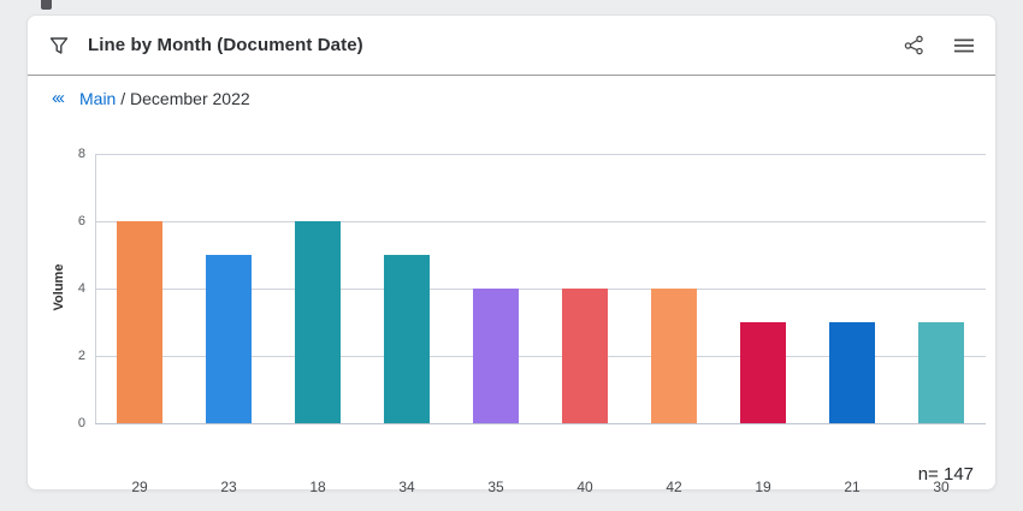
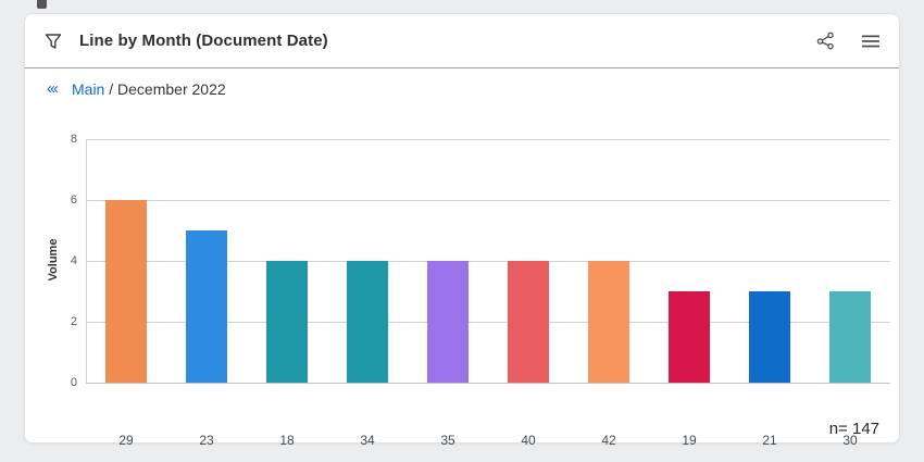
18: 6 -> 4
34: 5 -> 4
